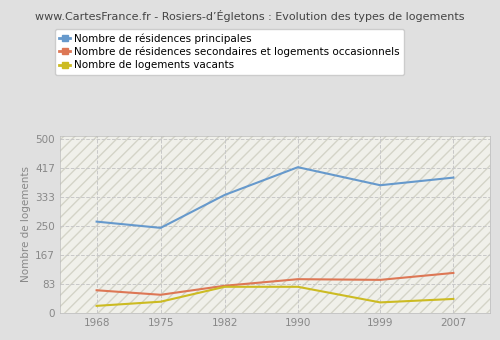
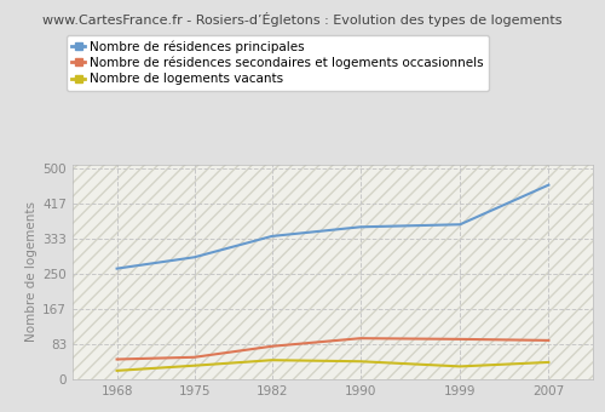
Nombre de résidences secondaires et logements occasionnels/1968: 65 -> 47
Nombre de résidences principales/1975: 245 -> 290
Nombre de logements vacants/1982: 75 -> 45
Nombre de résidences principales/1990: 420 -> 362
Nombre de logements vacants/1990: 75 -> 42
Nombre de résidences principales/2007: 390 -> 462
Nombre de résidences secondaires et logements occasionnels/2007: 115 -> 92
